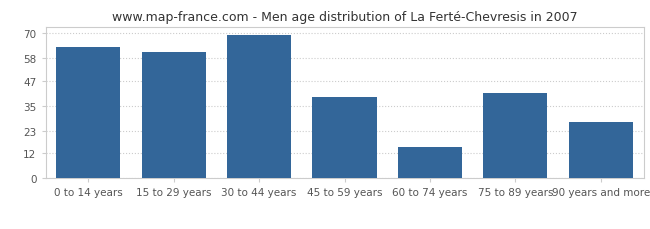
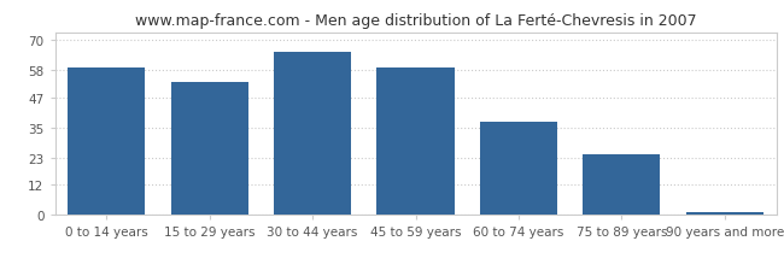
0 to 14 years: 63 -> 59
15 to 29 years: 61 -> 53
30 to 44 years: 69 -> 65
45 to 59 years: 39 -> 59
60 to 74 years: 15 -> 37
75 to 89 years: 41 -> 24
90 years and more: 27 -> 1
